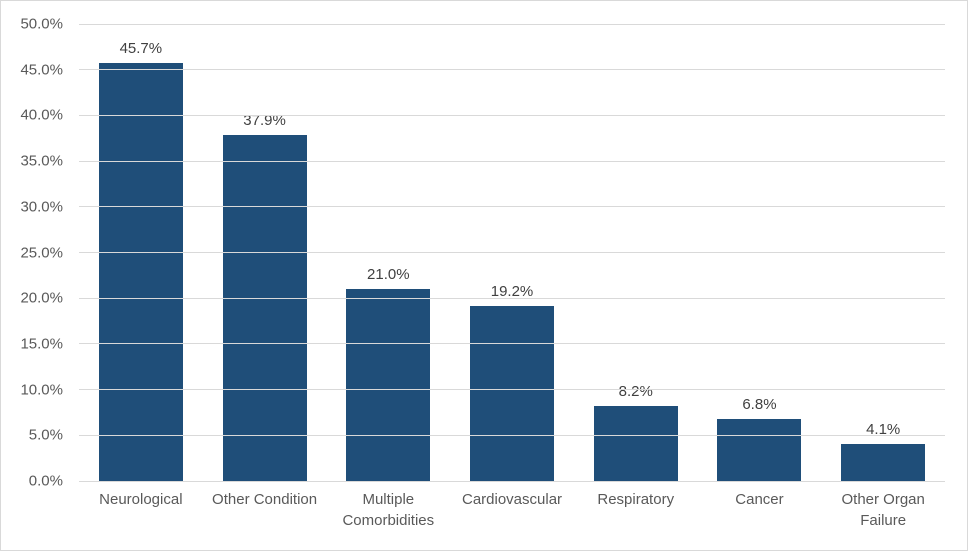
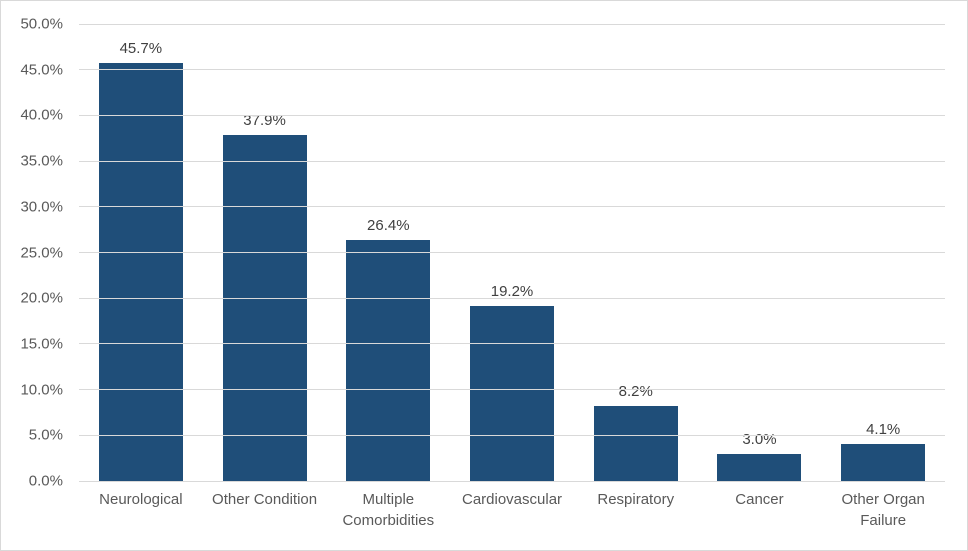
Multiple Comorbidities: 21.0% -> 26.4%
Cancer: 6.8% -> 3.0%
